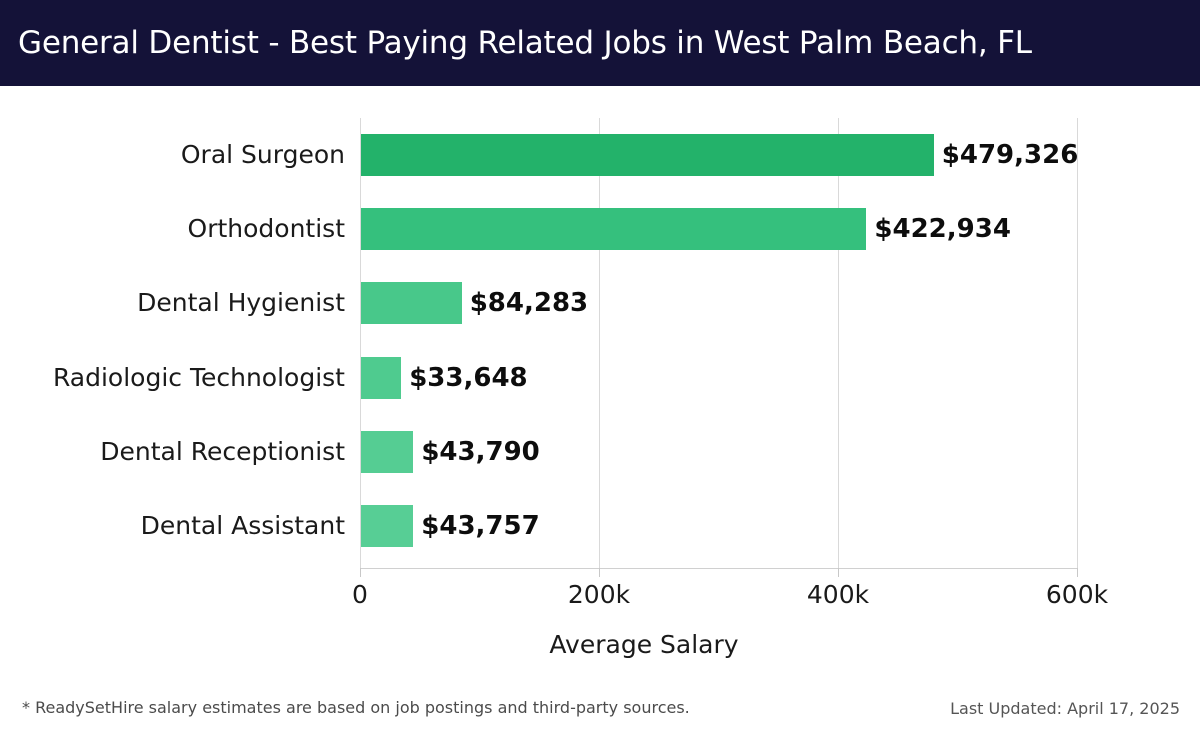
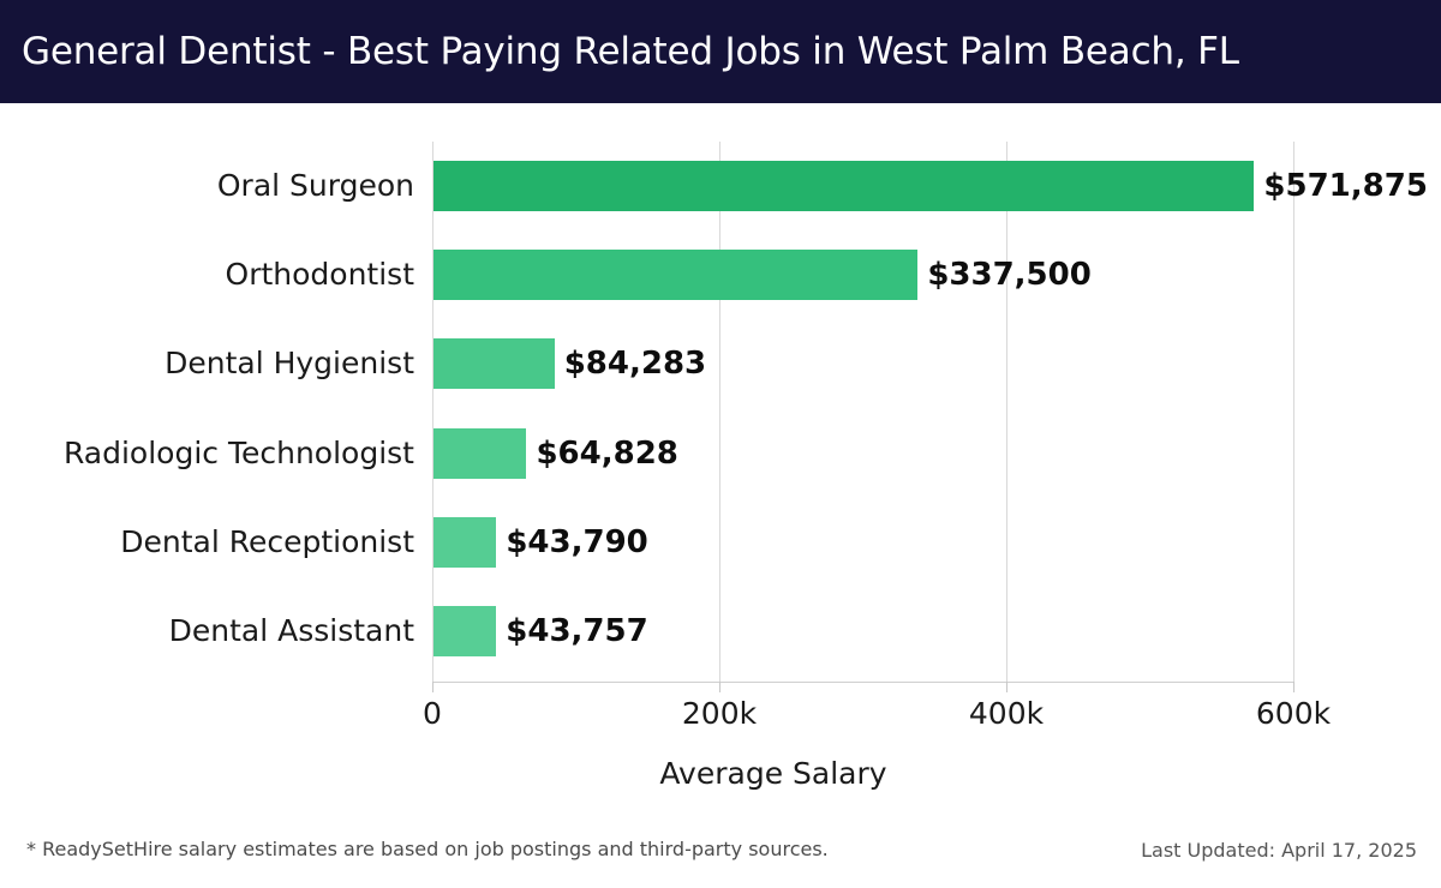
Oral Surgeon: $479,326 -> $571,875
Orthodontist: $422,934 -> $337,500
Radiologic Technologist: $33,648 -> $64,828
